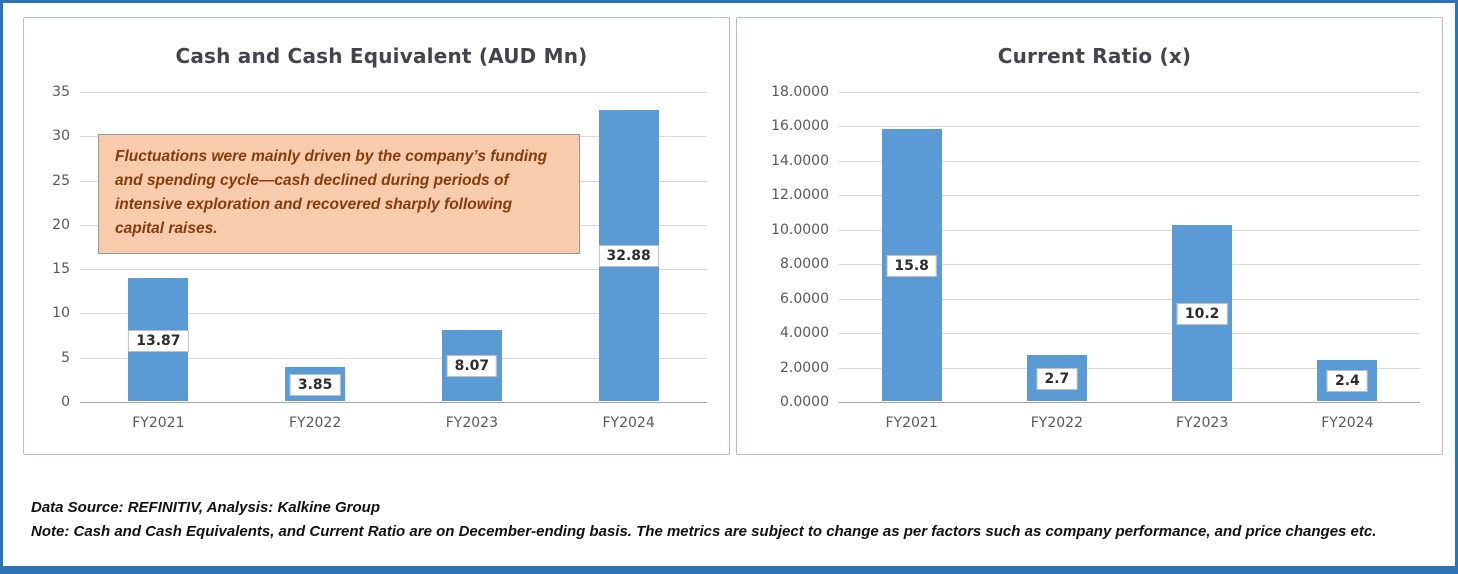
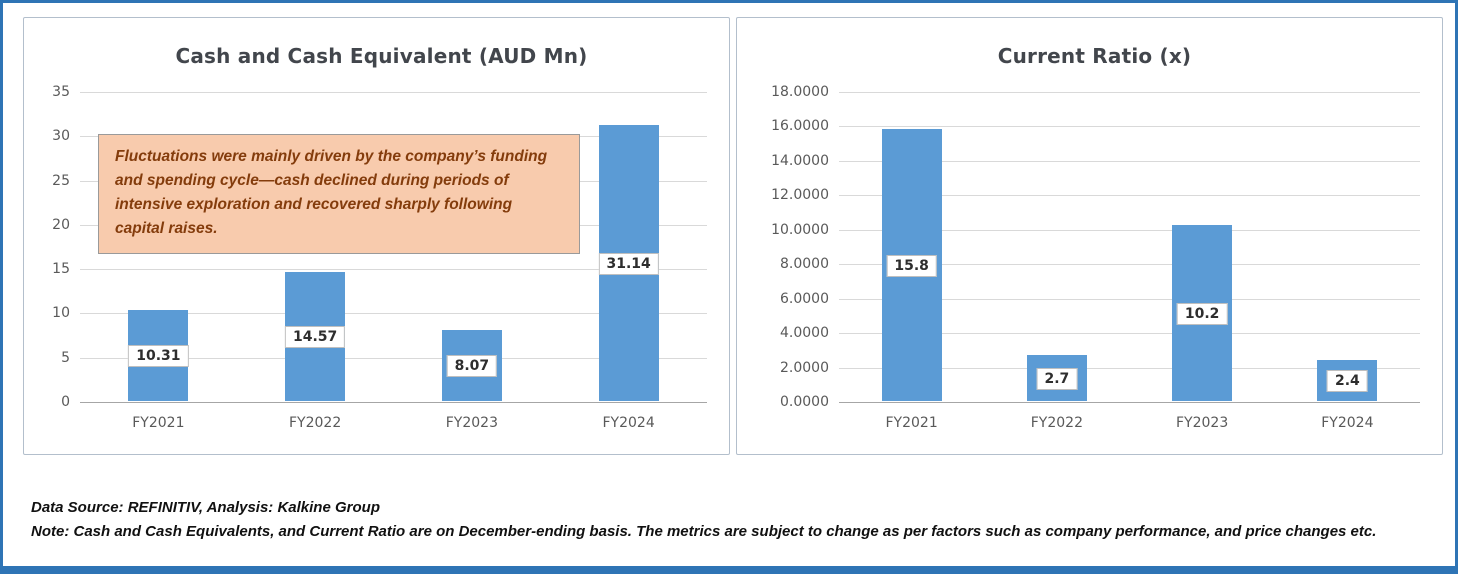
Cash and Cash Equivalent (AUD Mn)/FY2021: 13.87 -> 10.31
Cash and Cash Equivalent (AUD Mn)/FY2022: 3.85 -> 14.57
Cash and Cash Equivalent (AUD Mn)/FY2024: 32.88 -> 31.14
